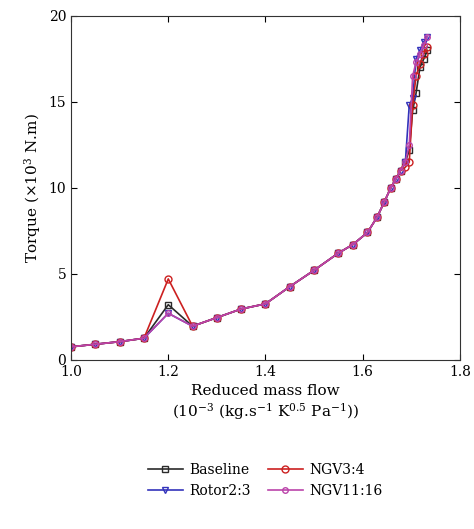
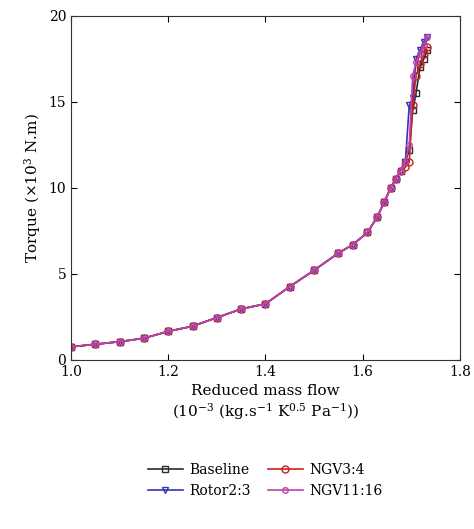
Baseline/1.2: 3.2 -> 1.6
NGV3:4/1.2: 4.7 -> 1.6
Rotor2:3/1.2: 2.7 -> 1.6
NGV11:16/1.2: 2.7 -> 1.6
